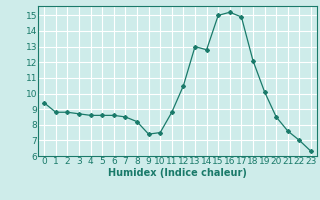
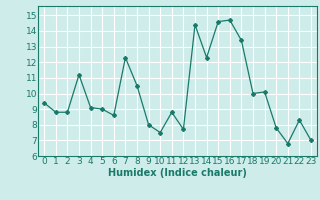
3: 8.7 -> 11.2
4: 8.6 -> 9.1
5: 8.6 -> 9.0
7: 8.5 -> 12.3
8: 8.2 -> 10.5
9: 7.4 -> 8.0
12: 10.5 -> 7.7
13: 13.0 -> 14.4
14: 12.8 -> 12.3
15: 15.0 -> 14.6
16: 15.2 -> 14.7
17: 14.9 -> 13.4
18: 12.1 -> 10.0
20: 8.5 -> 7.8
21: 7.6 -> 6.8
22: 7.0 -> 8.3
23: 6.3 -> 7.0
